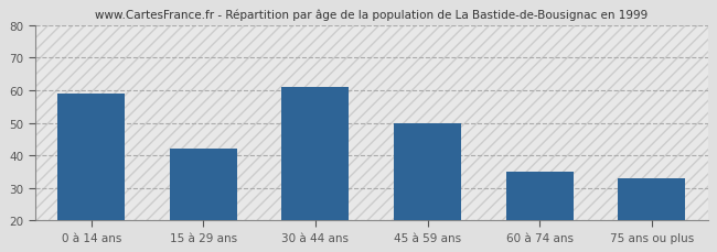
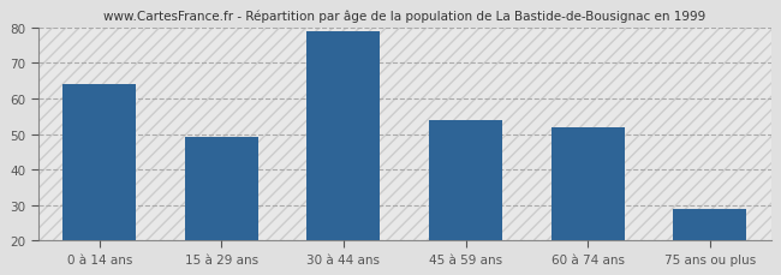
0 à 14 ans: 59 -> 64
15 à 29 ans: 42 -> 49
30 à 44 ans: 61 -> 79
45 à 59 ans: 50 -> 54
60 à 74 ans: 35 -> 52
75 ans ou plus: 33 -> 29
